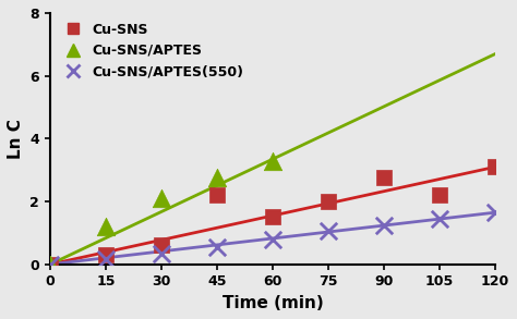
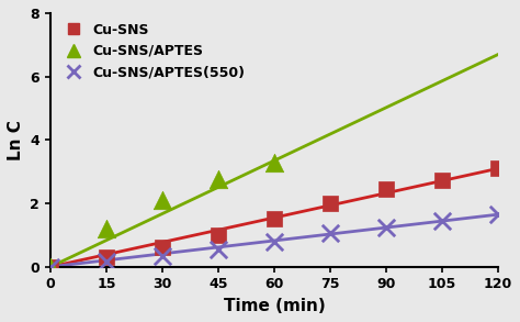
Cu-SNS/45: 2.20 -> 1.00
Cu-SNS/90: 2.75 -> 2.45
Cu-SNS/105: 2.20 -> 2.72
